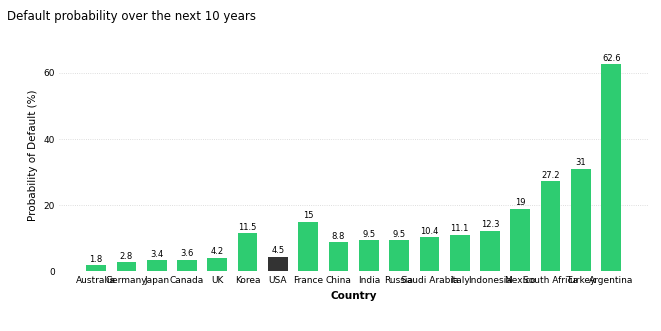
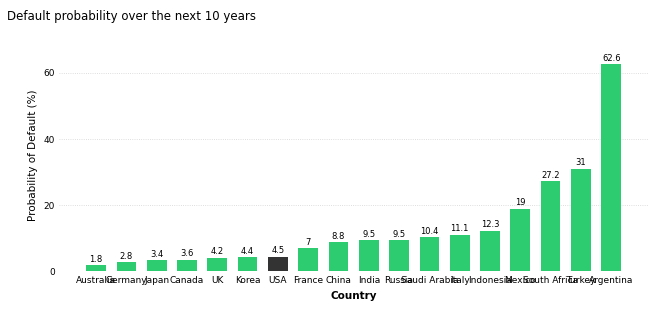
Korea: 11.5 -> 4.4
France: 15 -> 7
